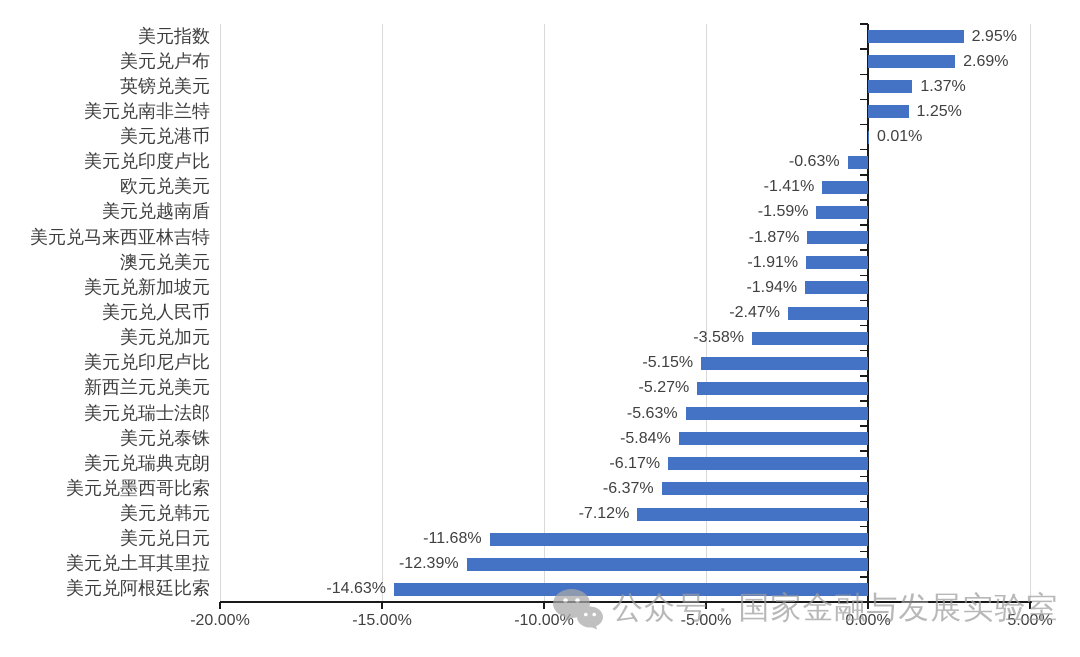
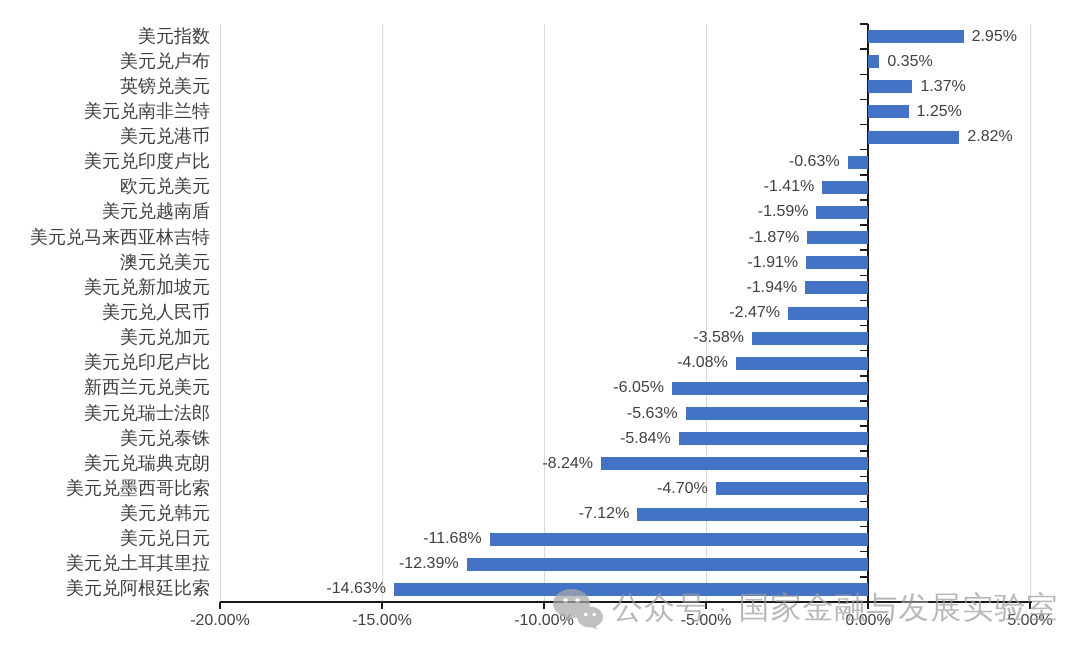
美元兑卢布: 2.69% -> 0.35%
美元兑港币: 0.01% -> 2.82%
美元兑印尼卢比: -5.15% -> -4.08%
新西兰元兑美元: -5.27% -> -6.05%
美元兑瑞典克朗: -6.17% -> -8.24%
美元兑墨西哥比索: -6.37% -> -4.70%
